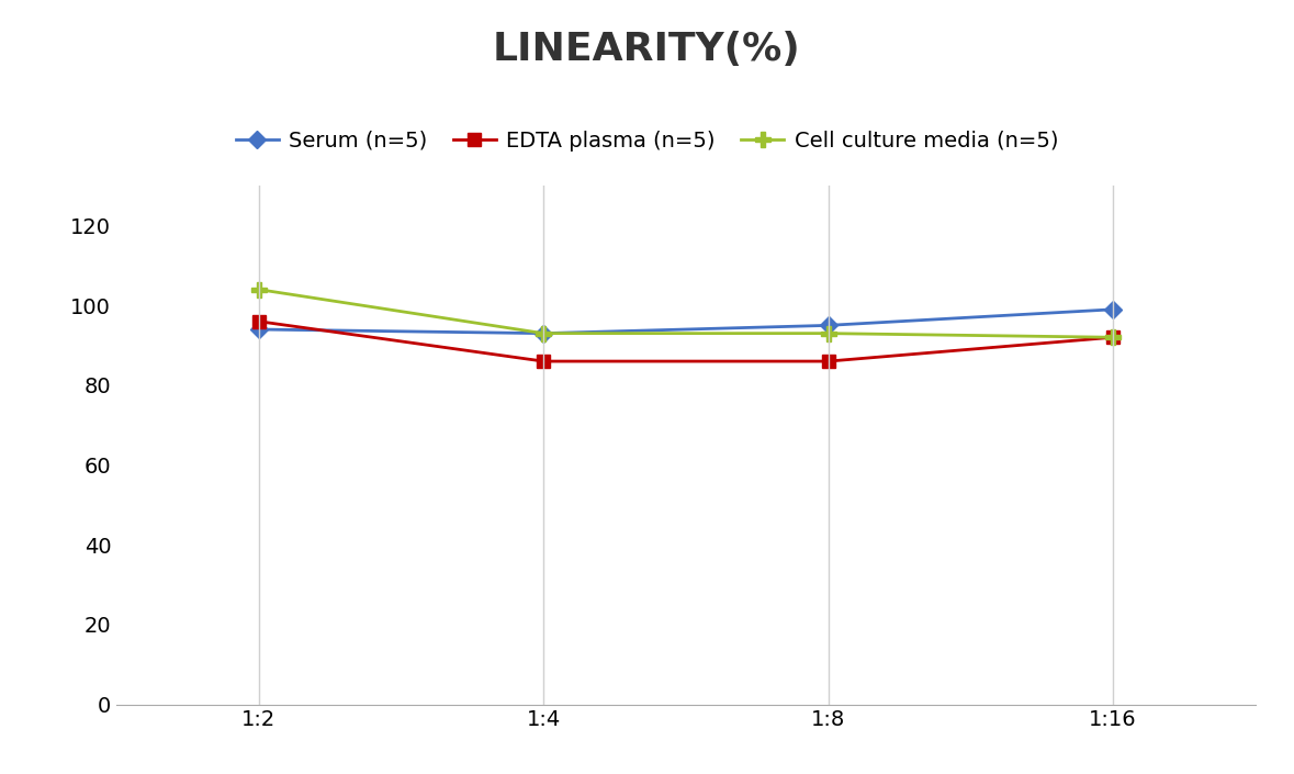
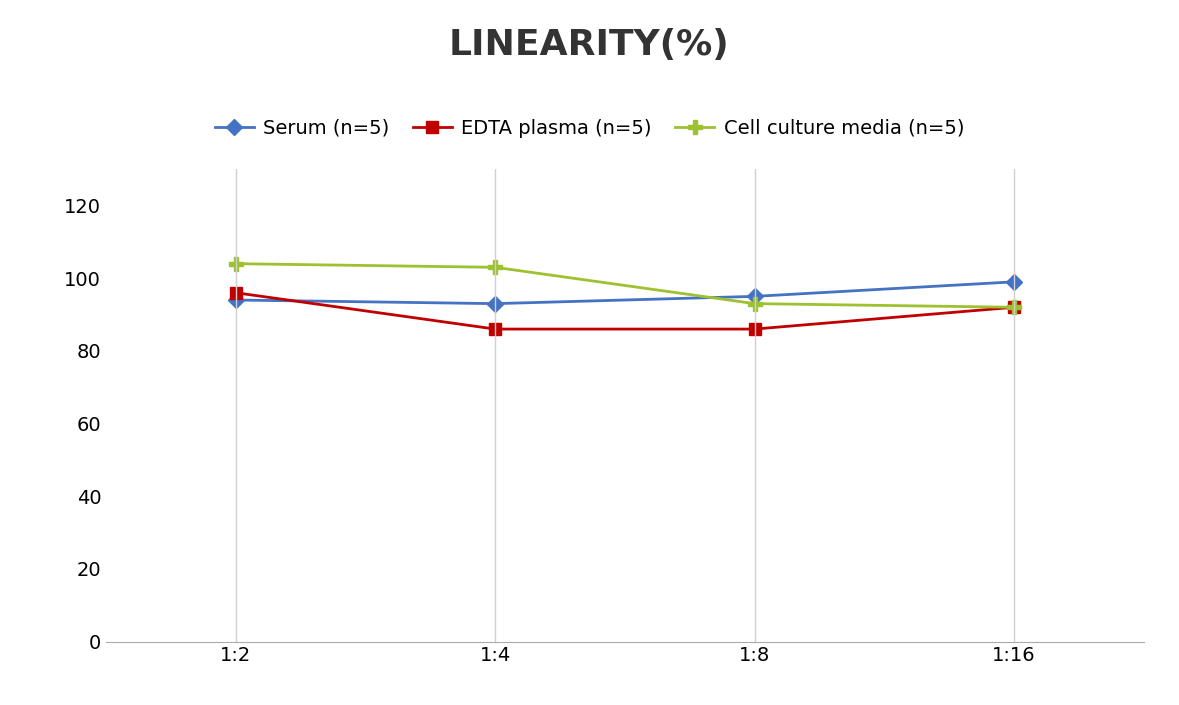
Cell culture media (n=5)/1:4: 93 -> 103
